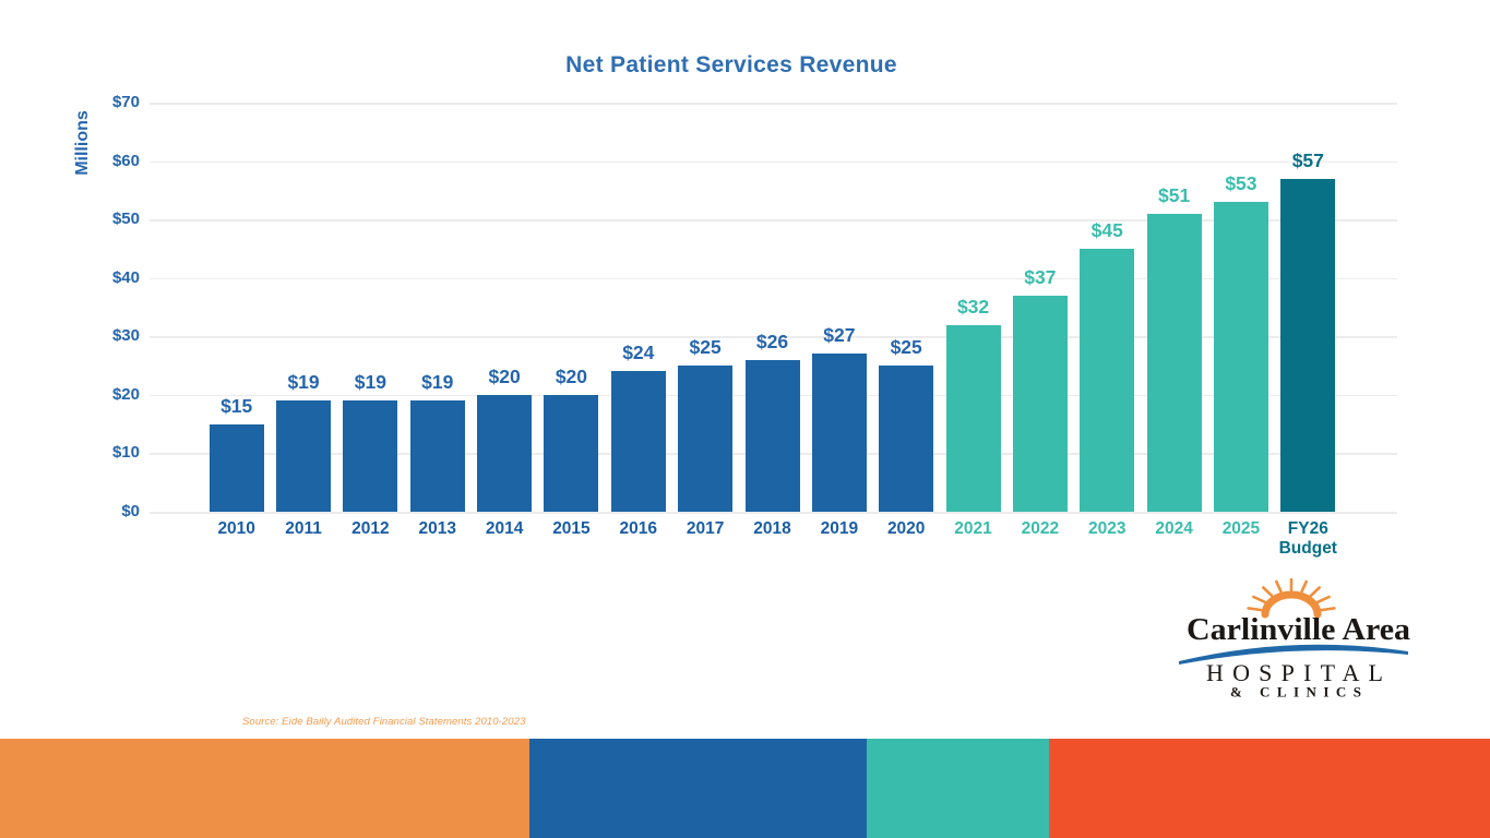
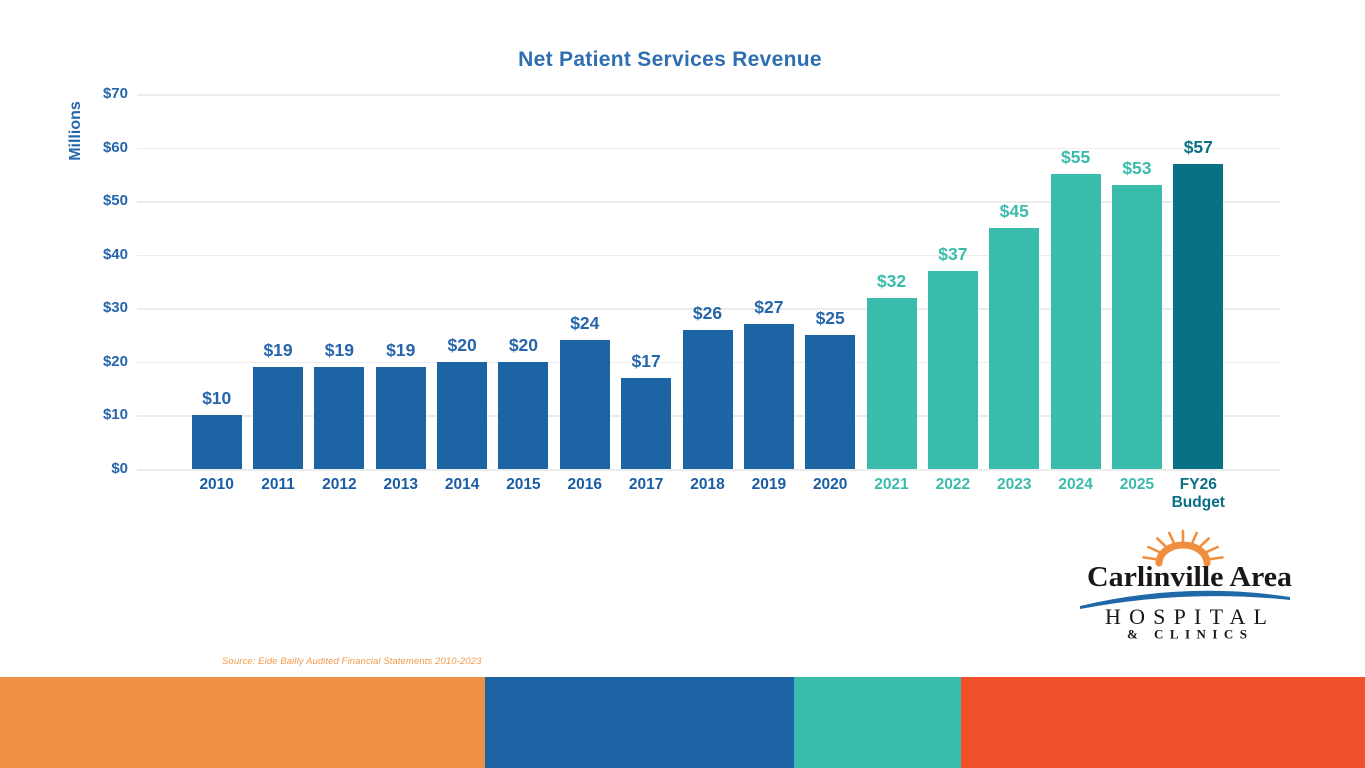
2010: $15 -> $10
2017: $25 -> $17
2024: $51 -> $55
